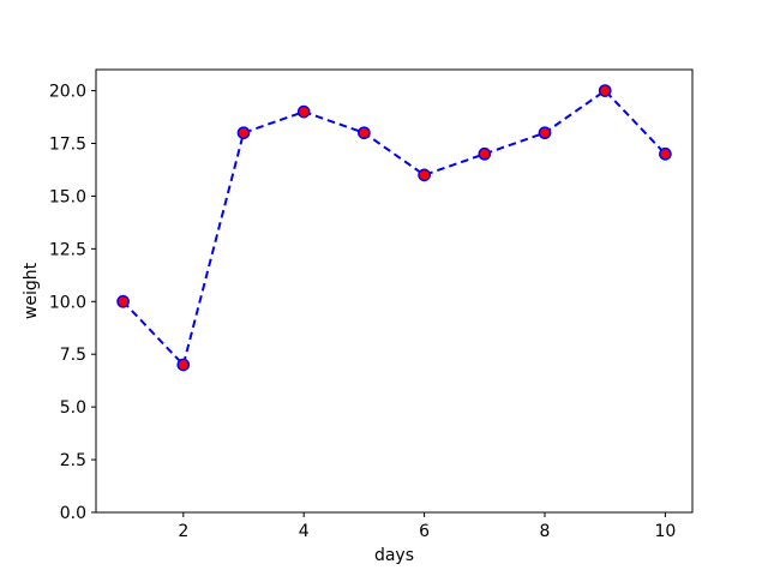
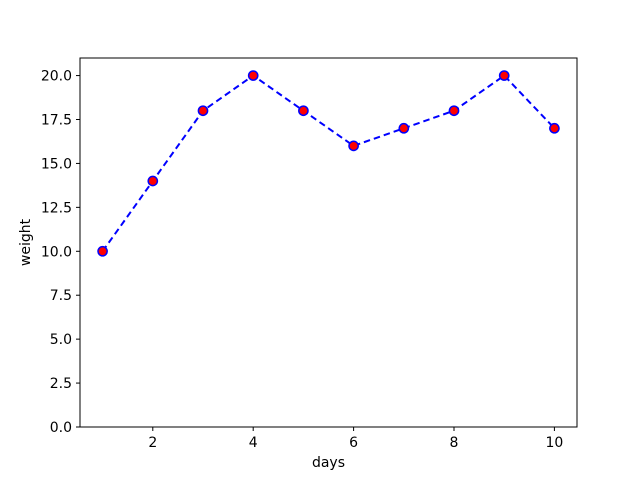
2: 7 -> 14
4: 19 -> 20
